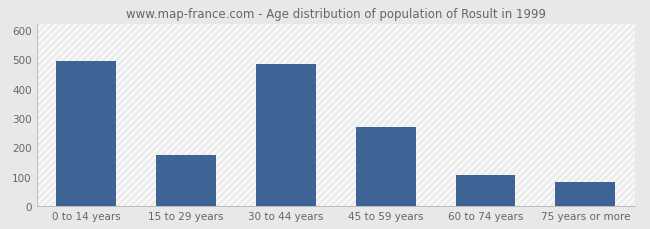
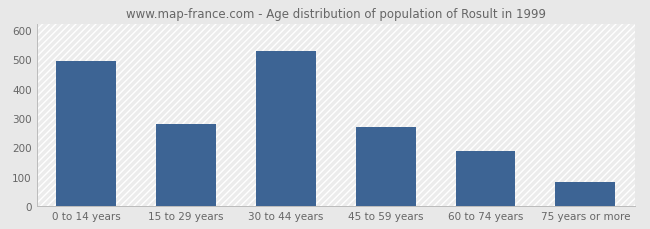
15 to 29 years: 175 -> 281
30 to 44 years: 485 -> 527
60 to 74 years: 105 -> 189
